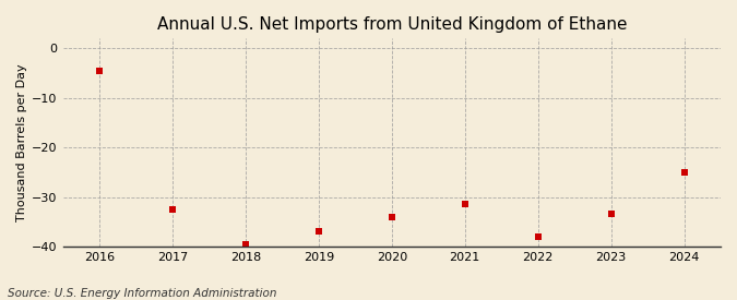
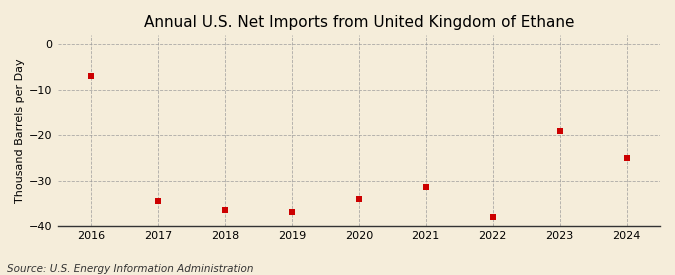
2016: -4.5 -> -7.0
2017: -32.5 -> -34.5
2018: -39.5 -> -36.5
2023: -33.5 -> -19.0
